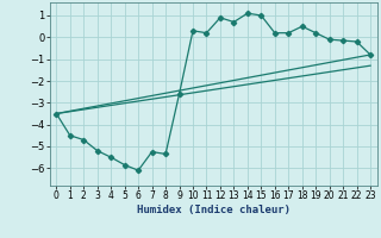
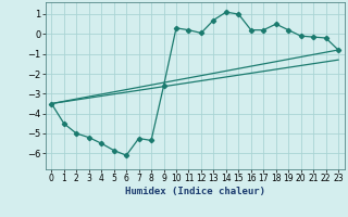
2: -4.7 -> -5.0
12: 0.9 -> 0.1
